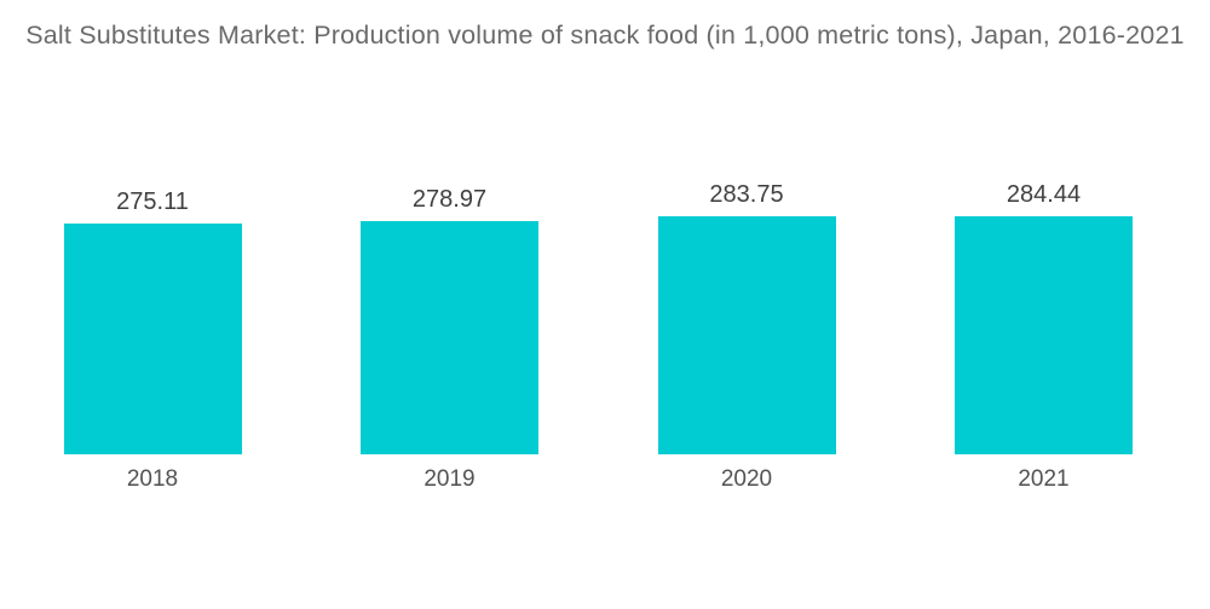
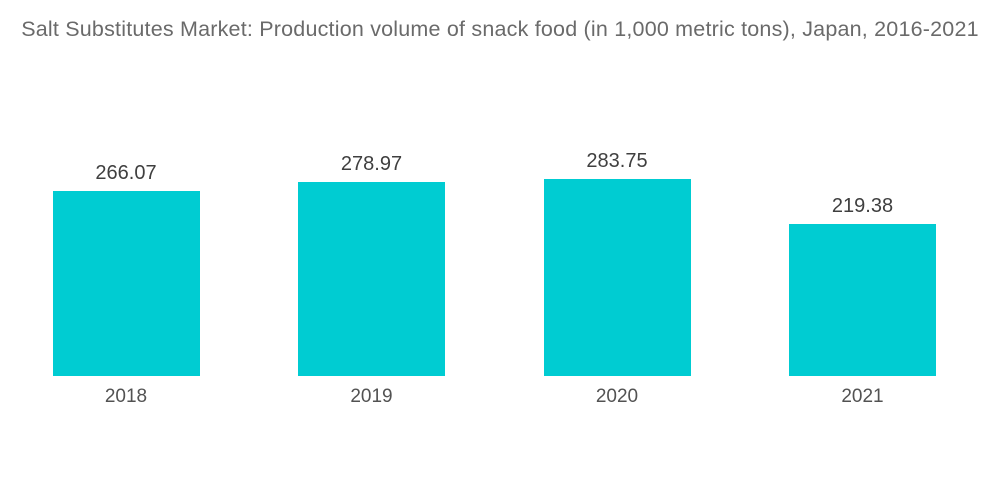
2018: 275.11 -> 266.07
2021: 284.44 -> 219.38
